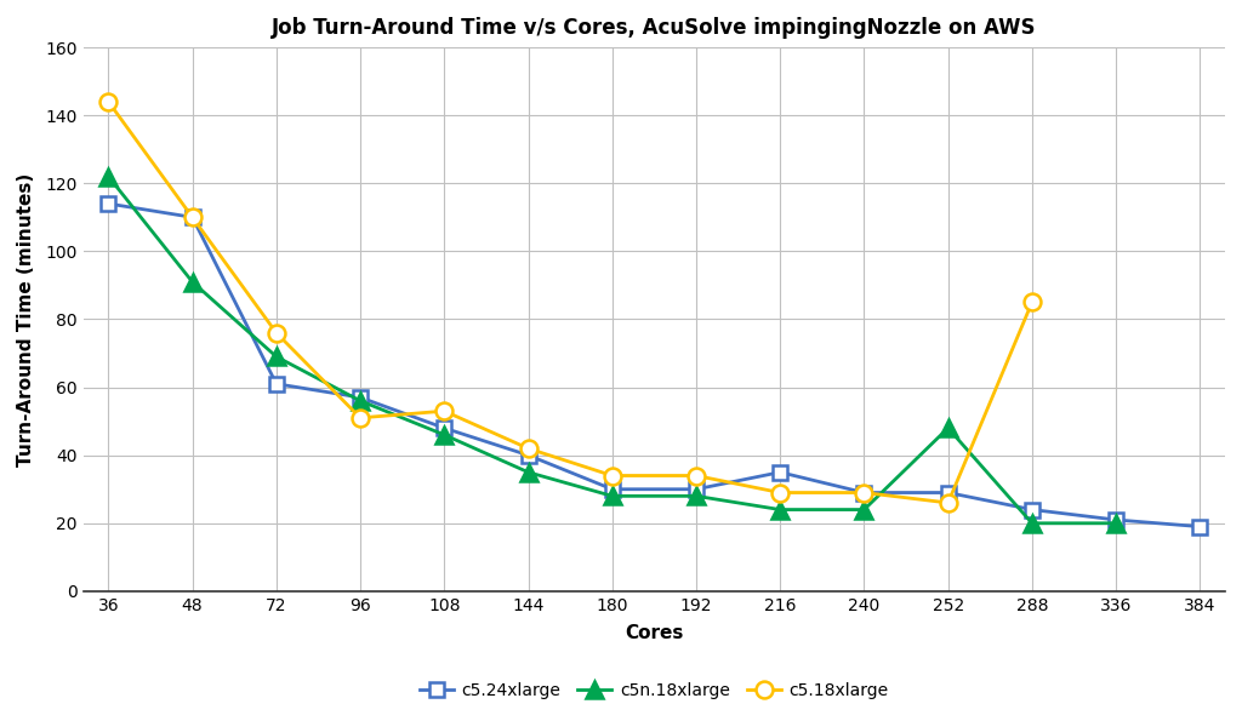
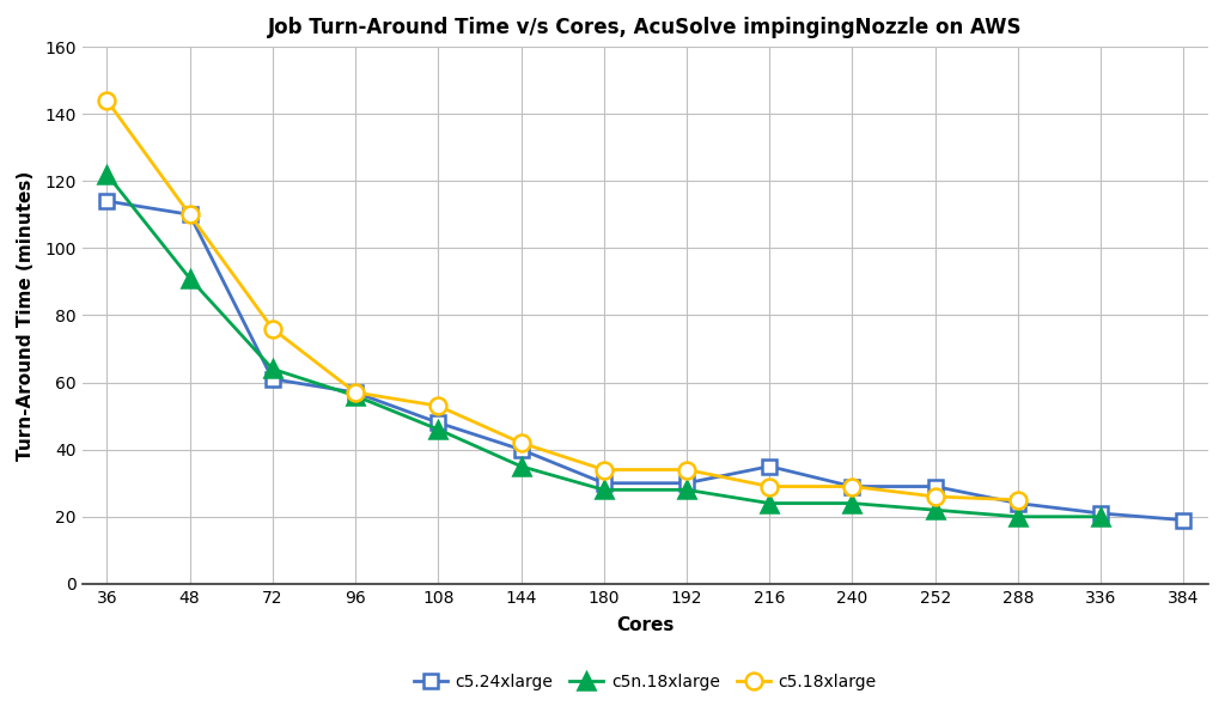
c5n.18xlarge/72: 69 -> 64
c5.18xlarge/96: 51 -> 57
c5n.18xlarge/252: 48 -> 22
c5.18xlarge/288: 85 -> 25
